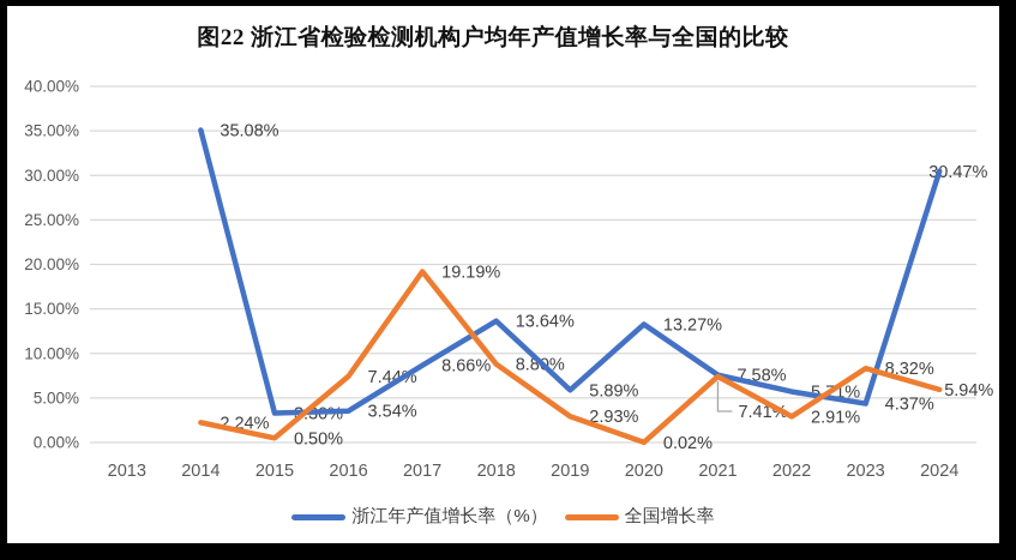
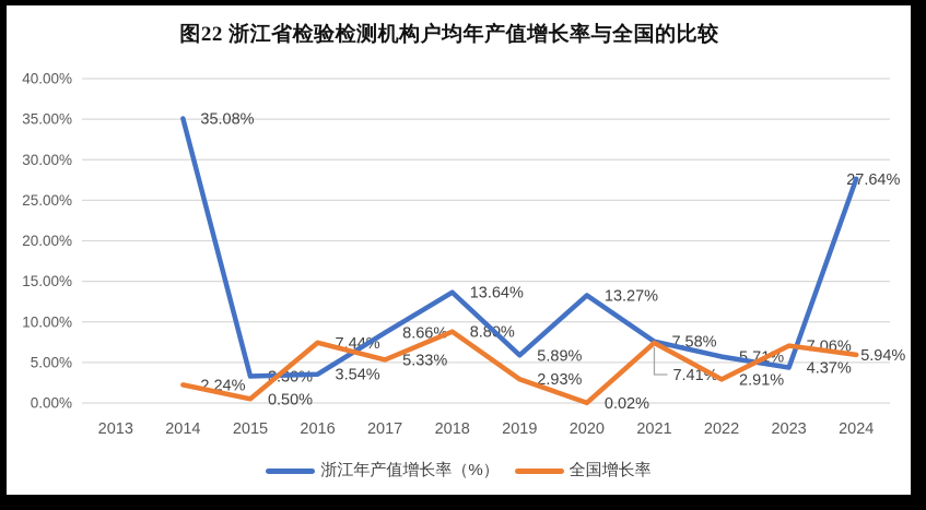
全国增长率/2017: 19.19% -> 5.33%
全国增长率/2023: 8.32% -> 7.06%
浙江年产值增长率（%）/2024: 30.47% -> 27.64%
